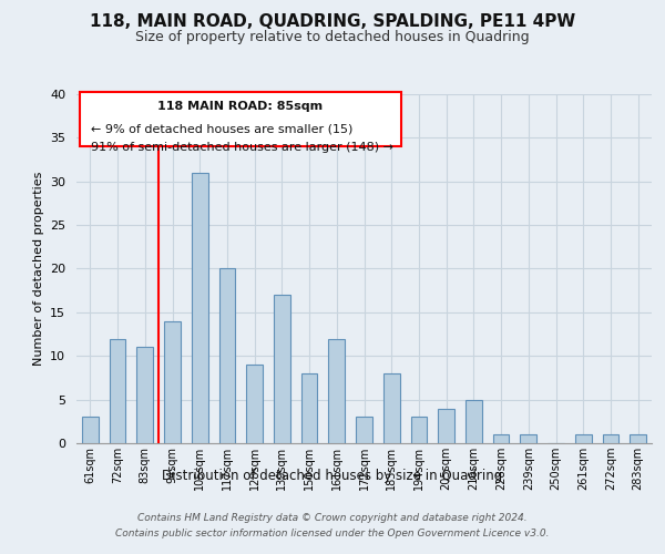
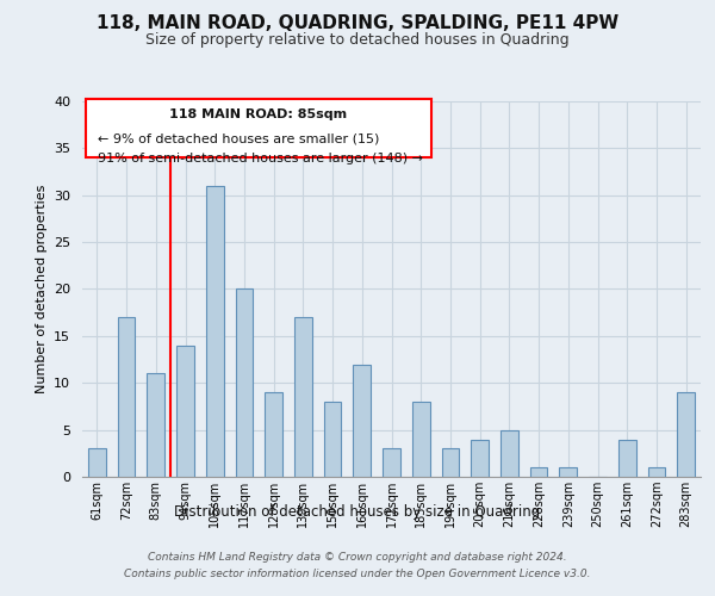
72sqm: 12 -> 17
261sqm: 1 -> 4
283sqm: 1 -> 9
